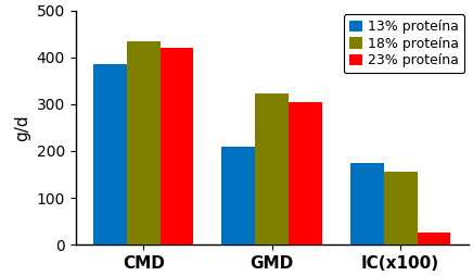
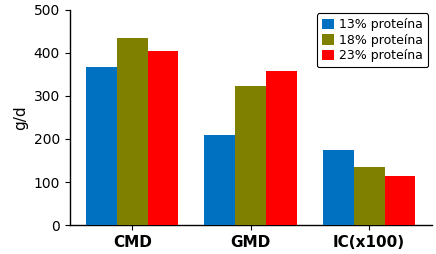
13% proteína/CMD: 385 -> 367
23% proteína/CMD: 420 -> 403
23% proteína/GMD: 305 -> 357
18% proteína/IC(x100): 155 -> 135
23% proteína/IC(x100): 25 -> 113
